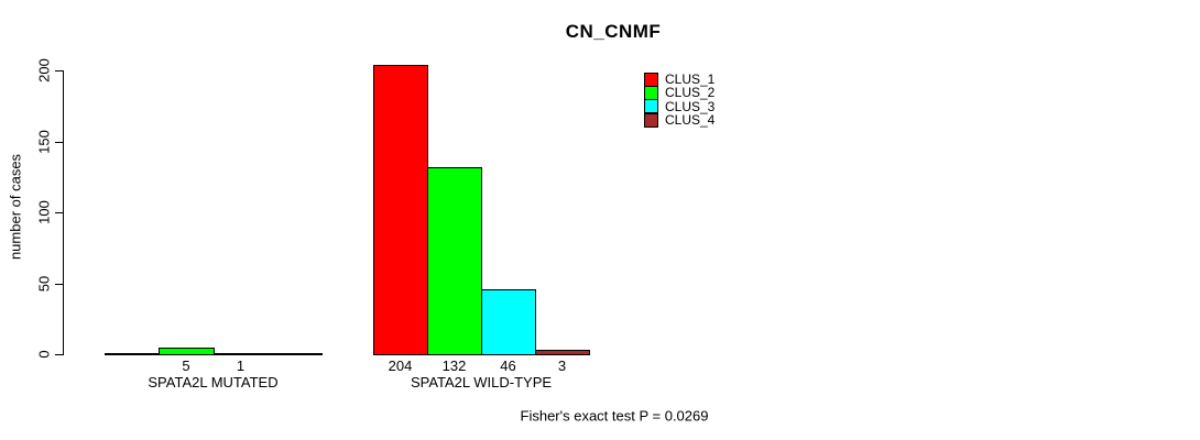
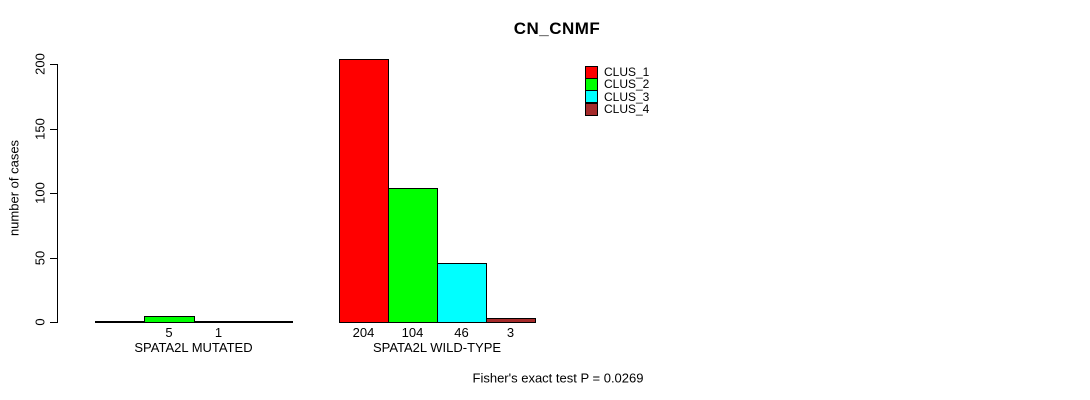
CLUS_2/SPATA2L WILD-TYPE: 132 -> 104
